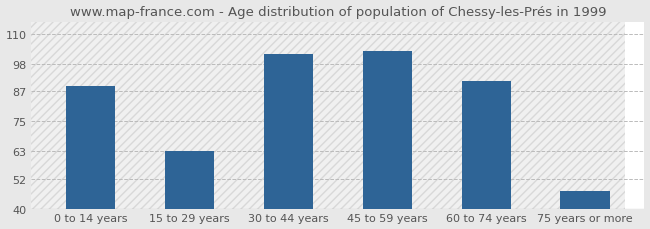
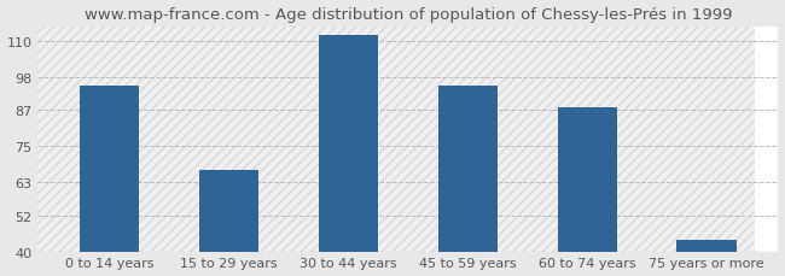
0 to 14 years: 89 -> 95
15 to 29 years: 63 -> 67
30 to 44 years: 102 -> 112
45 to 59 years: 103 -> 95
60 to 74 years: 91 -> 88
75 years or more: 47 -> 44
